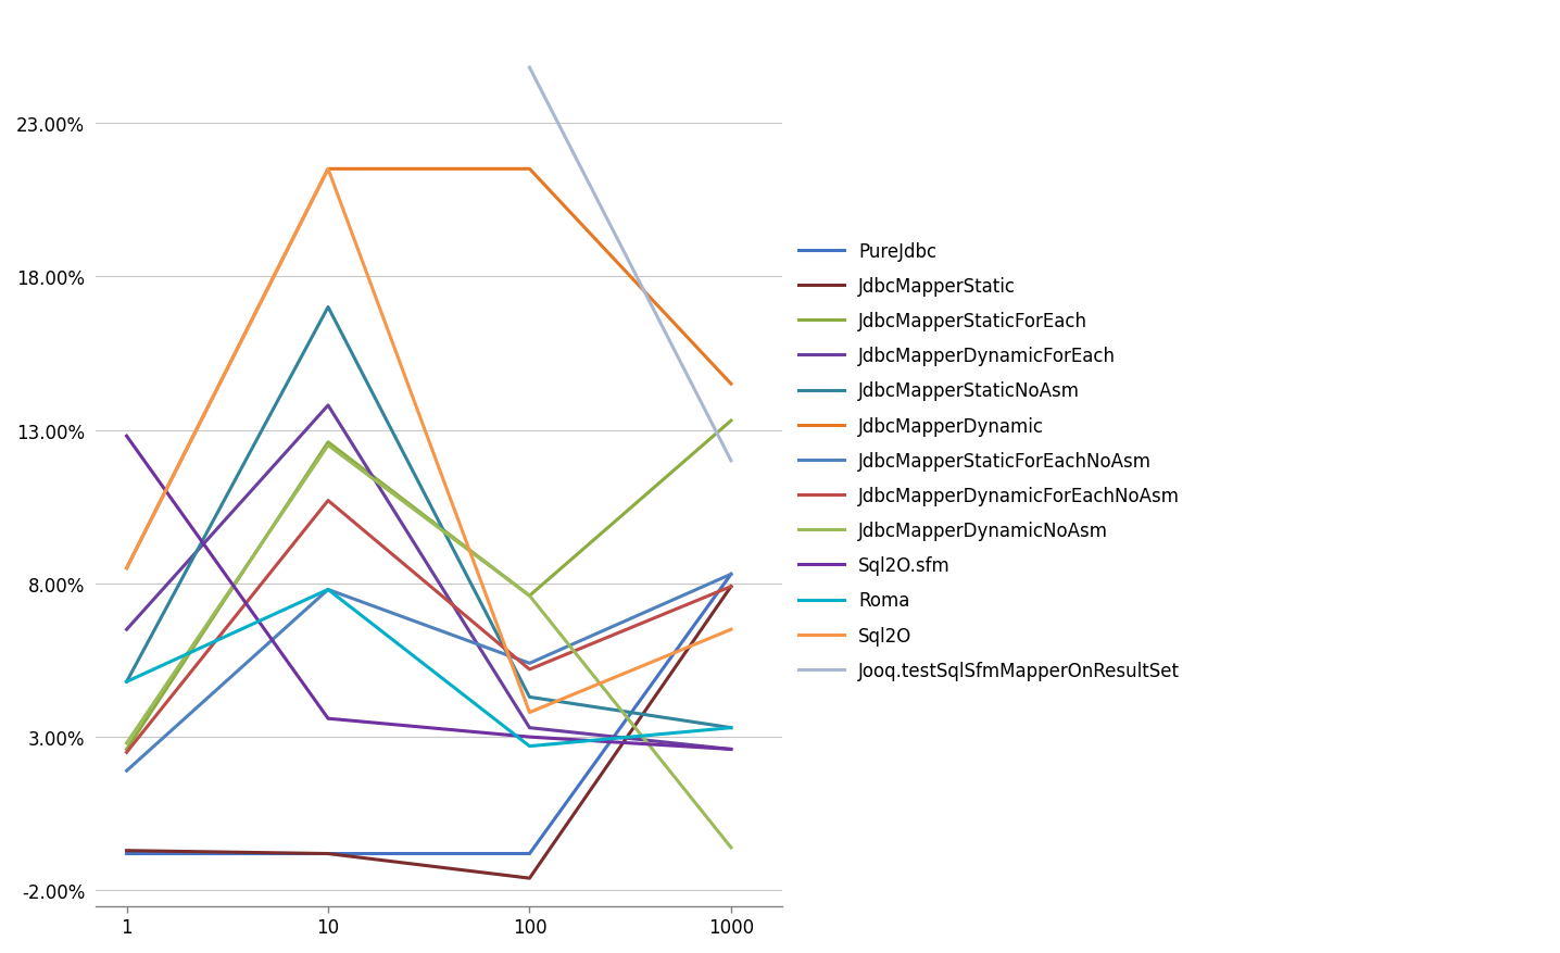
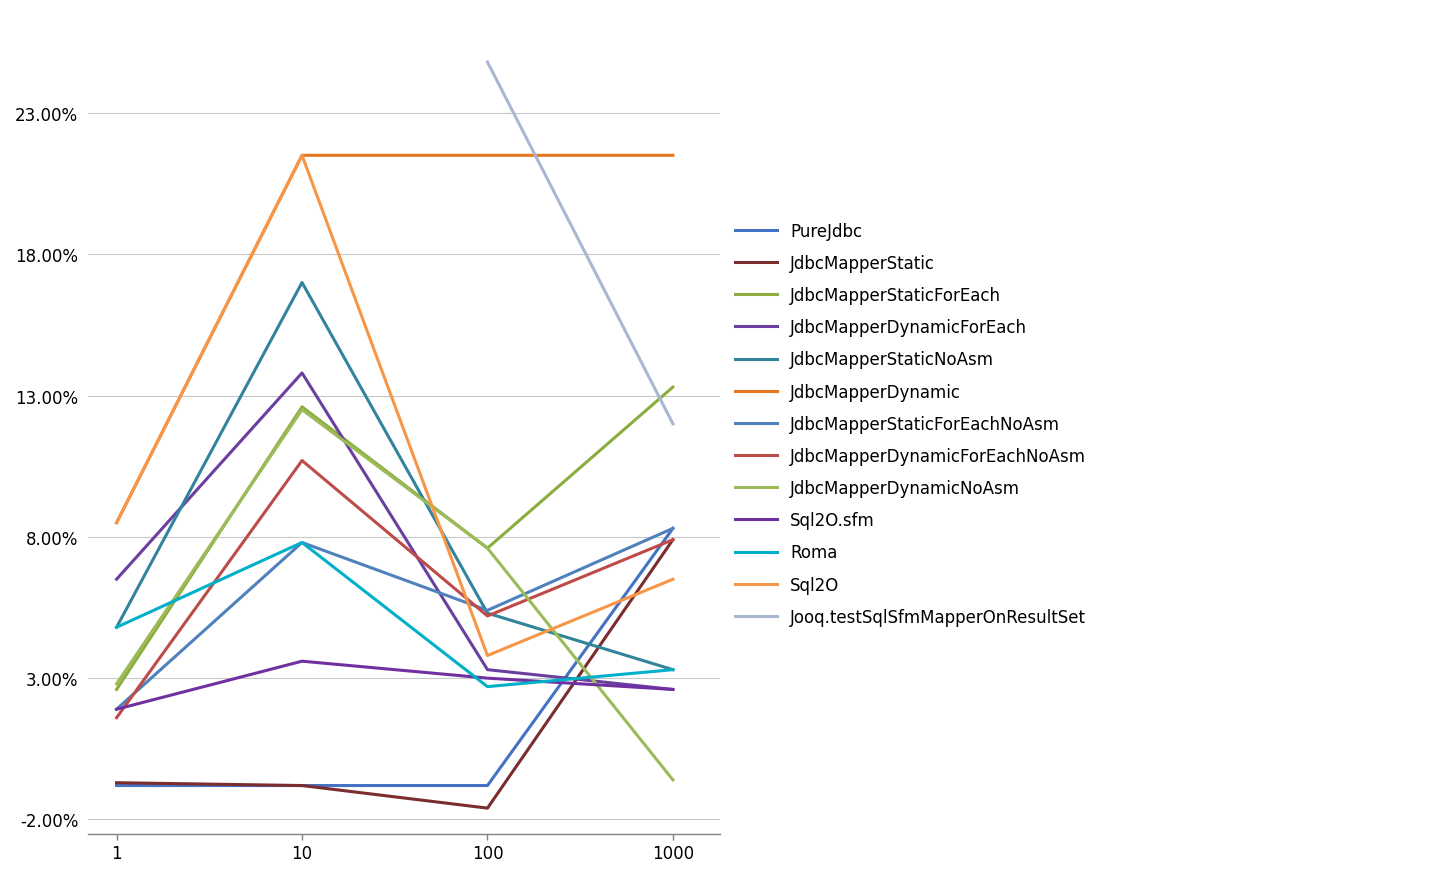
JdbcMapperDynamicForEachNoAsm/1: 2.5% -> 1.6%
Sql2O.sfm/1: 12.8% -> 1.9%
JdbcMapperStaticNoAsm/100: 4.3% -> 5.3%
JdbcMapperDynamic/1000: 14.5% -> 21.5%
